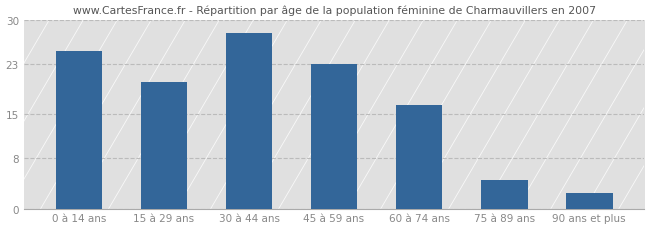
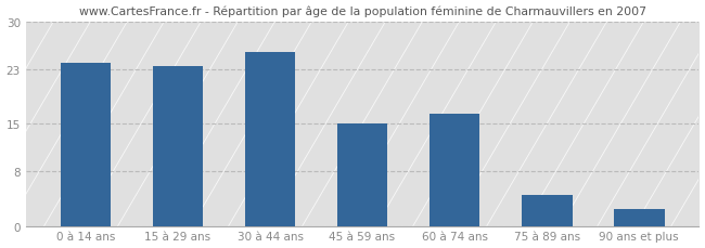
0 à 14 ans: 25.0 -> 24.0
15 à 29 ans: 20.2 -> 23.5
30 à 44 ans: 28.0 -> 25.5
45 à 59 ans: 23.0 -> 15.0
